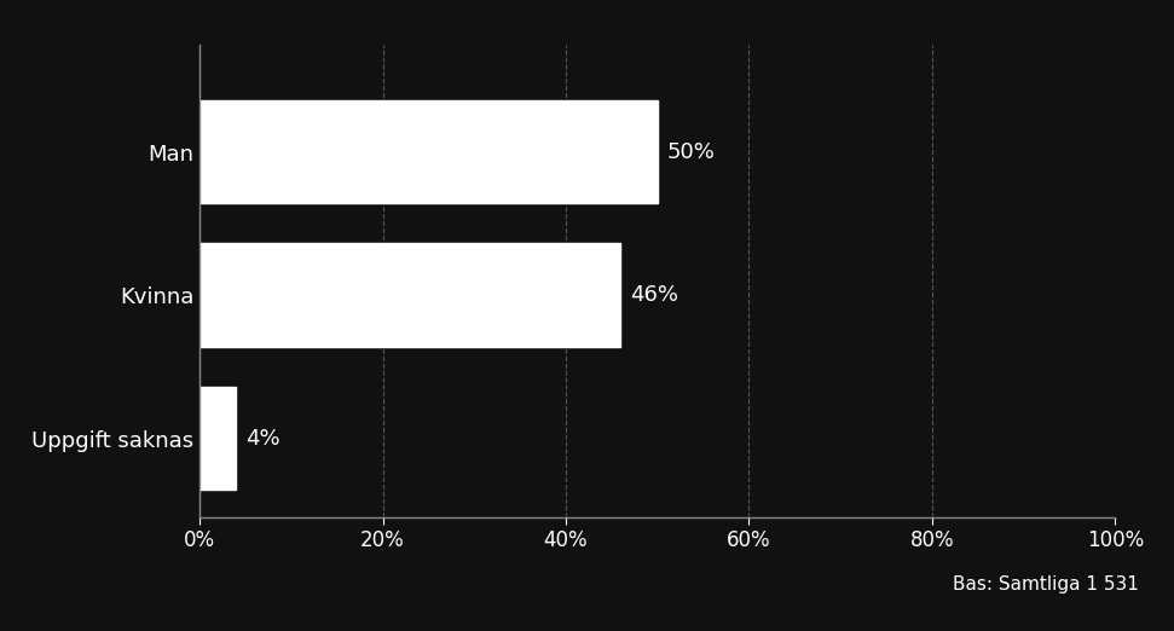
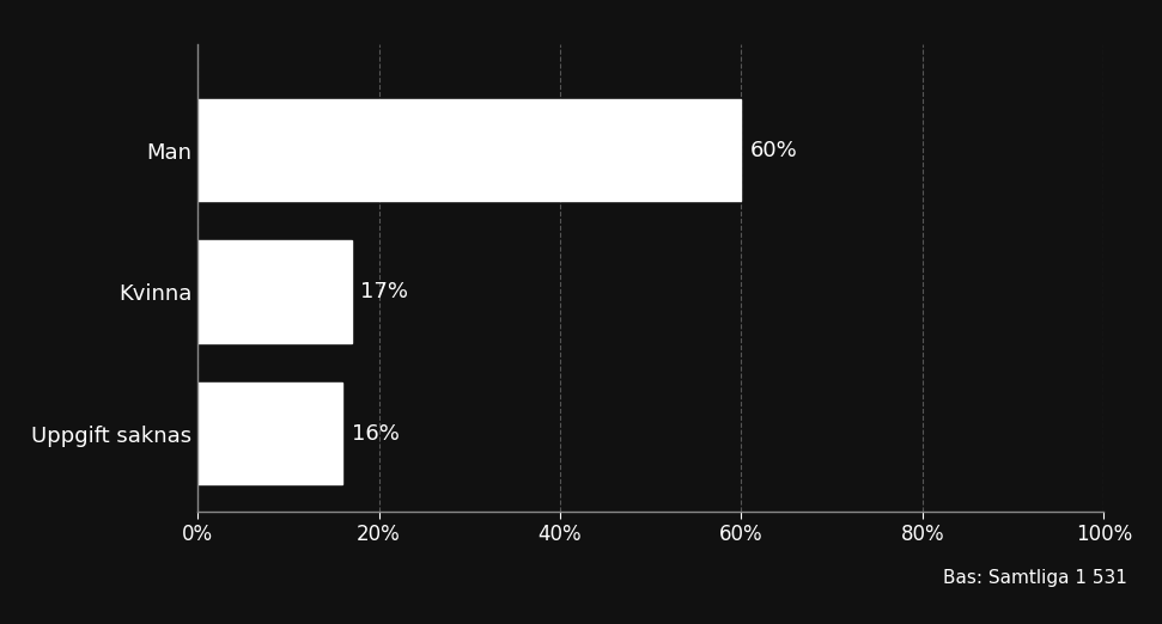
Man: 50% -> 60%
Kvinna: 46% -> 17%
Uppgift saknas: 4% -> 16%
